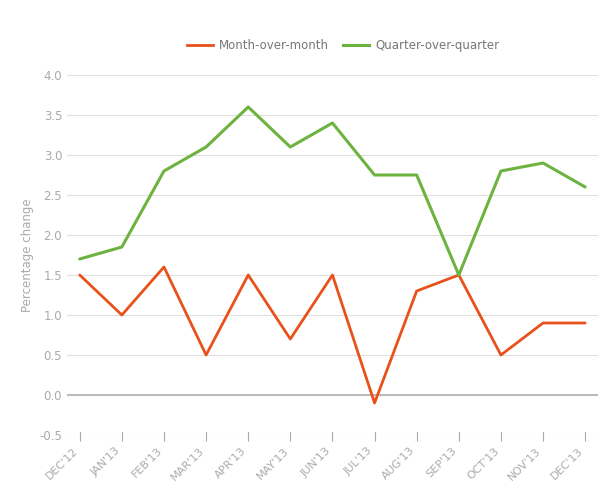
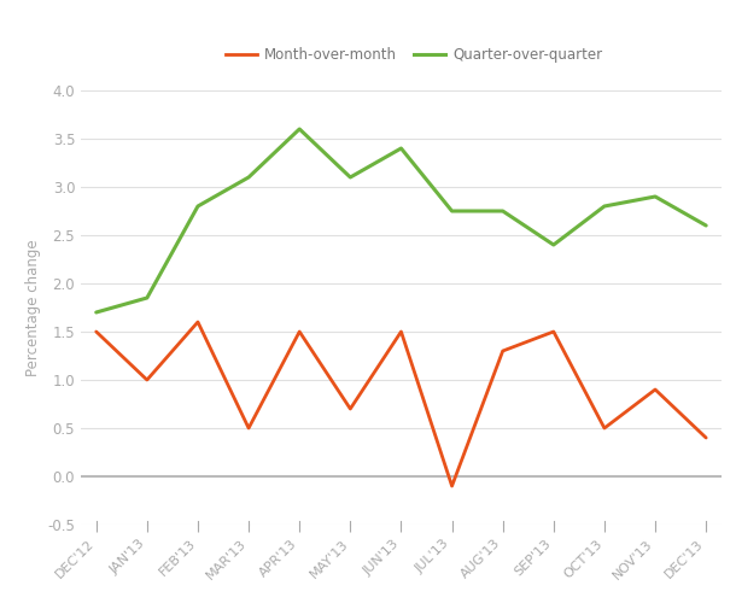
Quarter-over-quarter/SEP'13: 1.50 -> 2.40
Month-over-month/DEC'13: 0.9 -> 0.4
